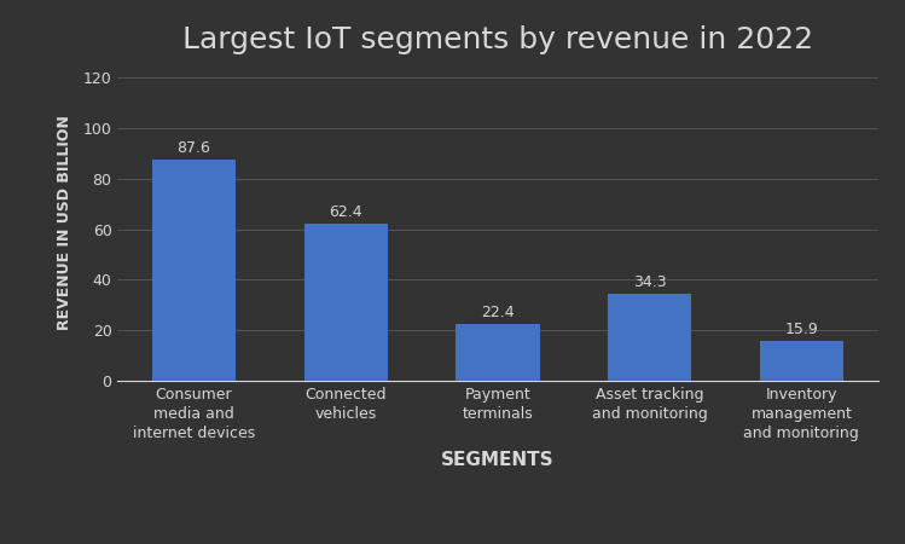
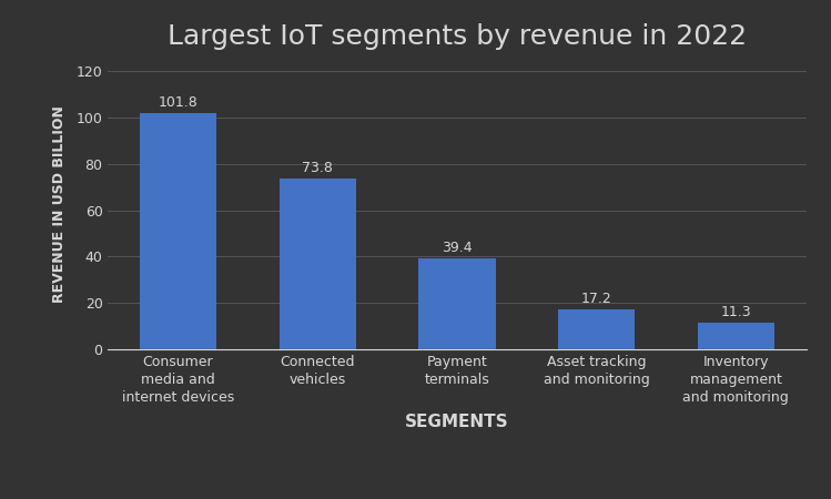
Consumer media and internet devices: 87.6 -> 101.8
Connected vehicles: 62.4 -> 73.8
Payment terminals: 22.4 -> 39.4
Asset tracking and monitoring: 34.3 -> 17.2
Inventory management and monitoring: 15.9 -> 11.3
